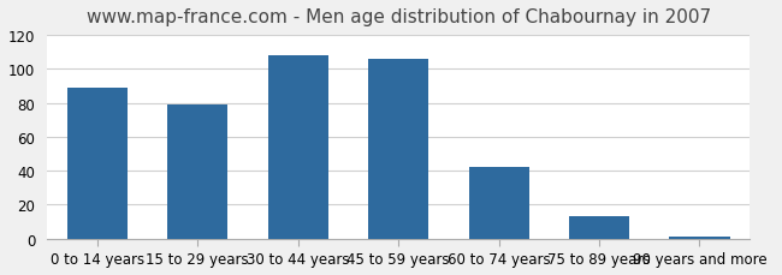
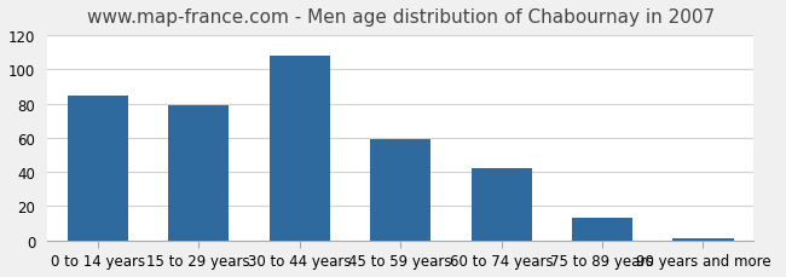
0 to 14 years: 89 -> 85
45 to 59 years: 106 -> 59
